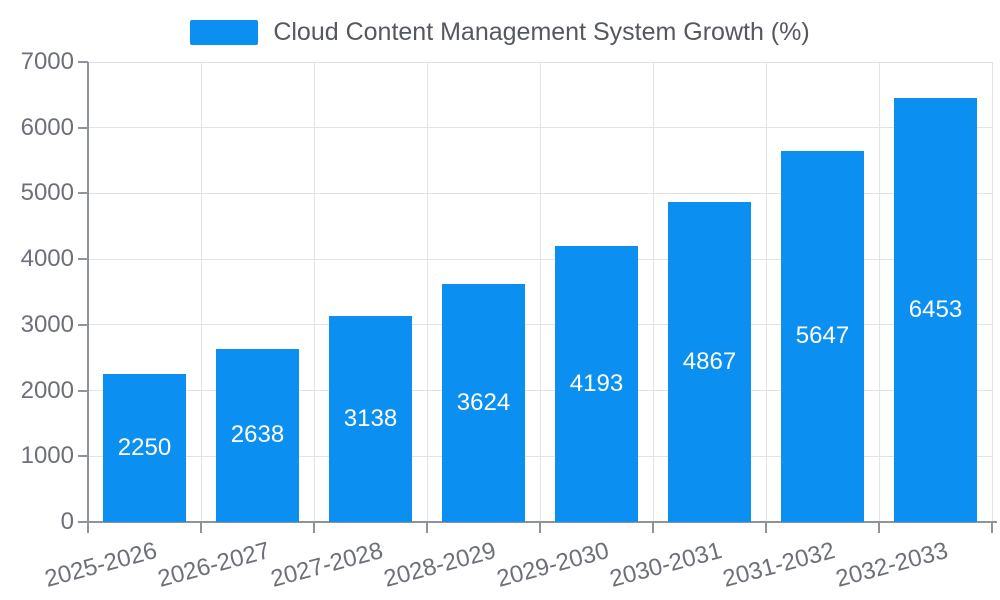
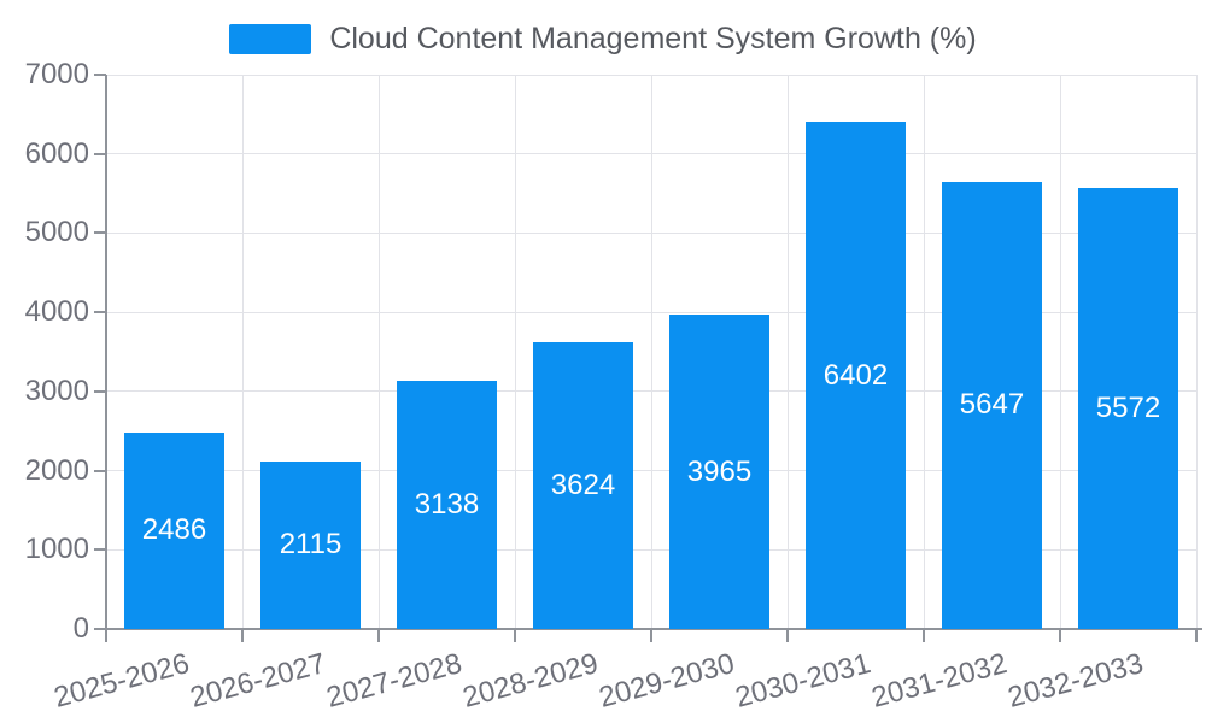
2025-2026: 2250 -> 2486
2026-2027: 2638 -> 2115
2029-2030: 4193 -> 3965
2030-2031: 4867 -> 6402
2032-2033: 6453 -> 5572
